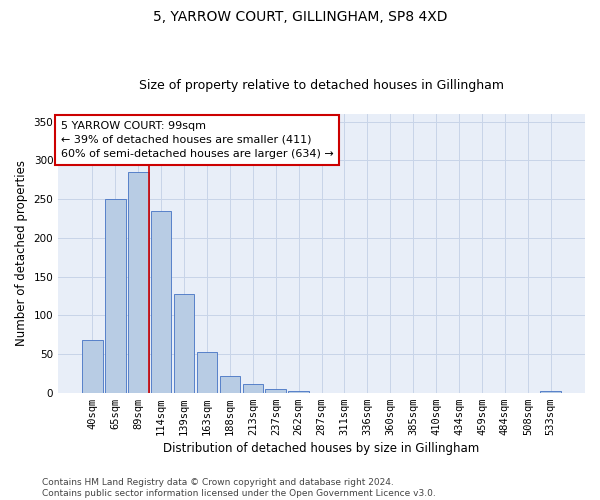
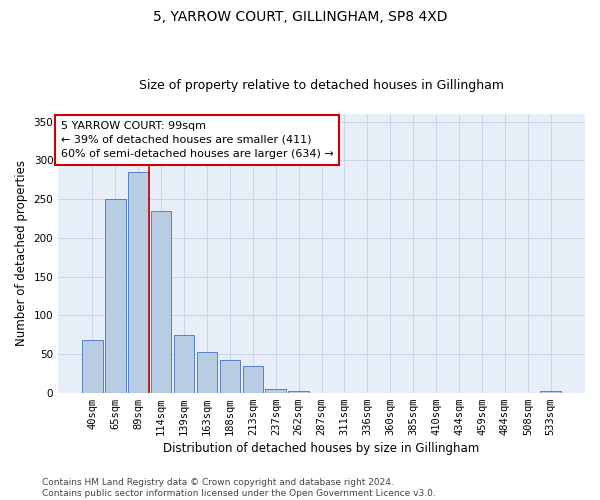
139sqm: 127 -> 74
188sqm: 22 -> 42
213sqm: 11 -> 34
